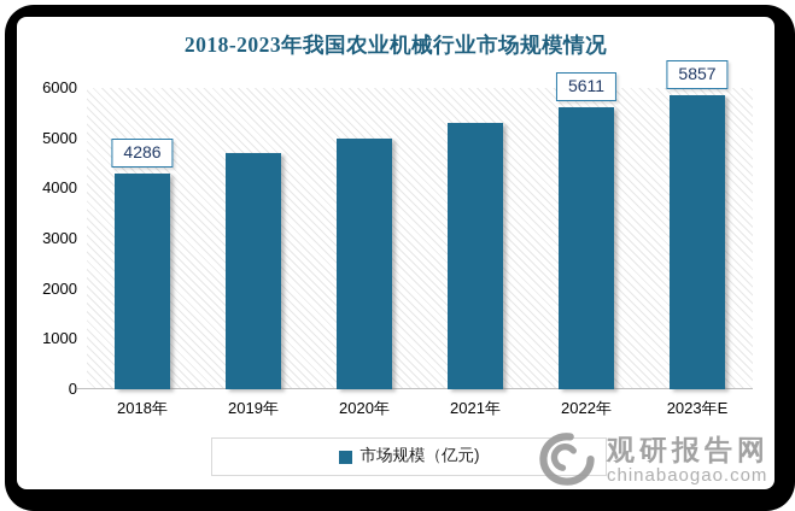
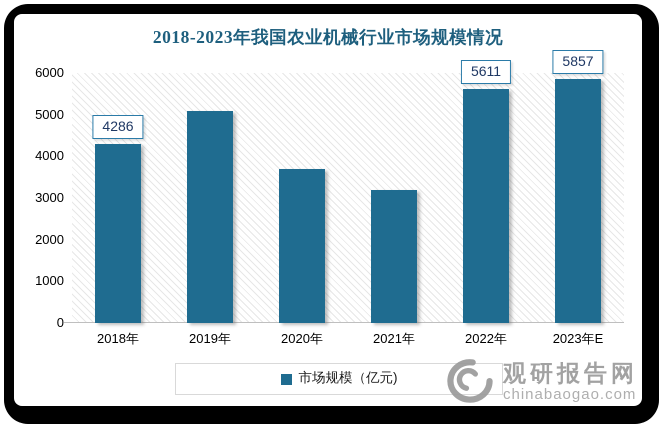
2019年: 4700 -> 5100
2020年: 5000 -> 3700
2021年: 5300 -> 3200
